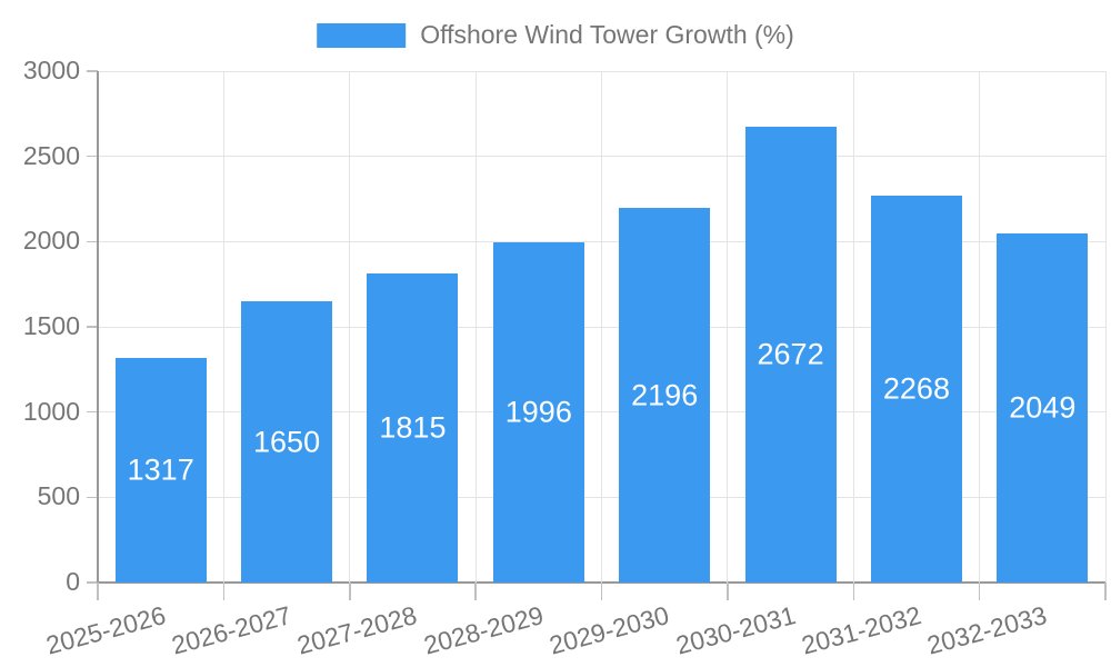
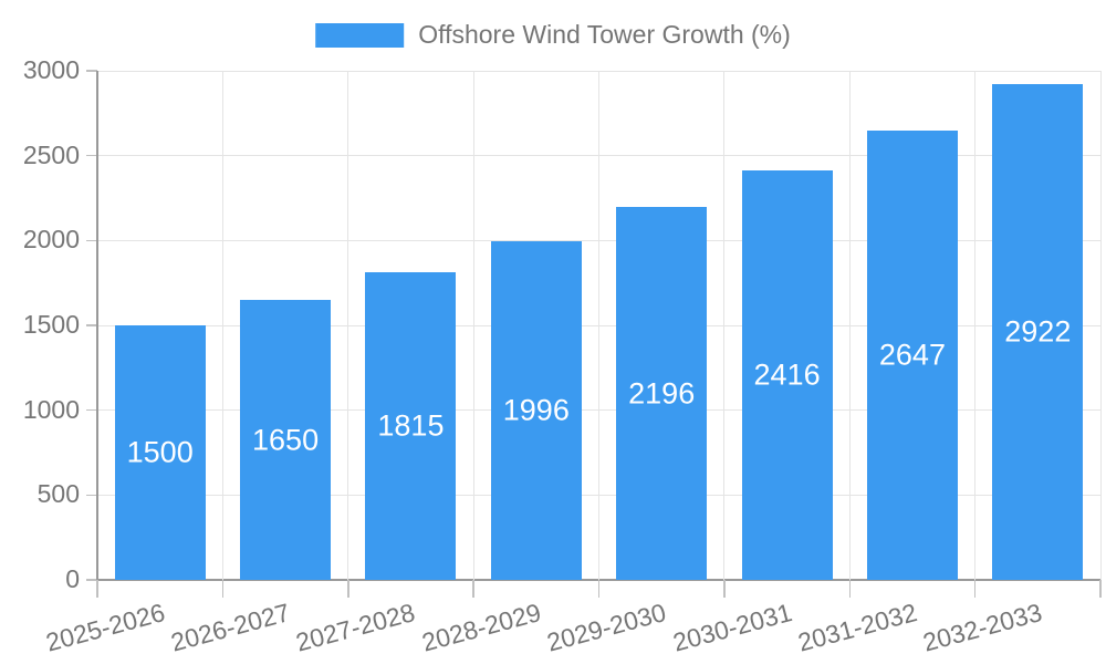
2025-2026: 1317 -> 1500
2030-2031: 2672 -> 2416
2031-2032: 2268 -> 2647
2032-2033: 2049 -> 2922
